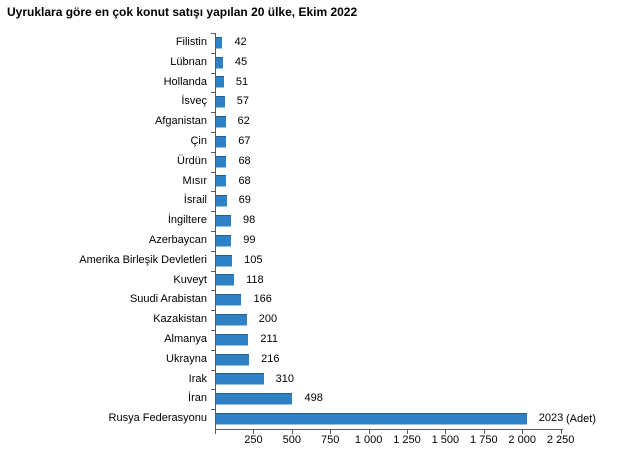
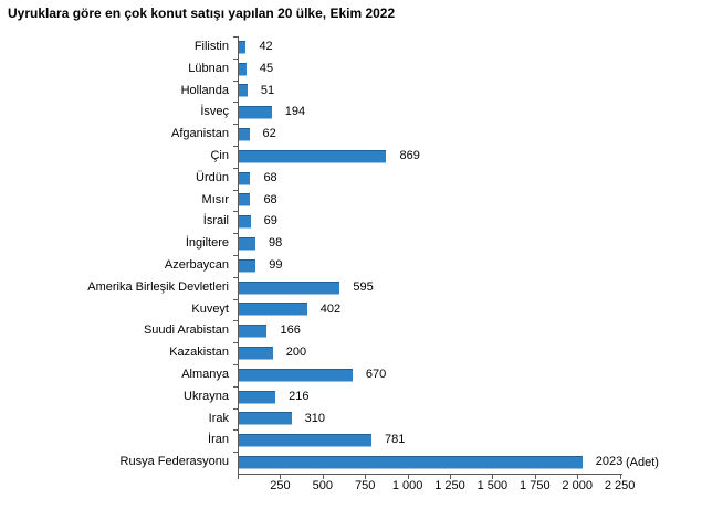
İsveç: 57 -> 194
Çin: 67 -> 869
Amerika Birleşik Devletleri: 105 -> 595
Kuveyt: 118 -> 402
Almanya: 211 -> 670
İran: 498 -> 781
